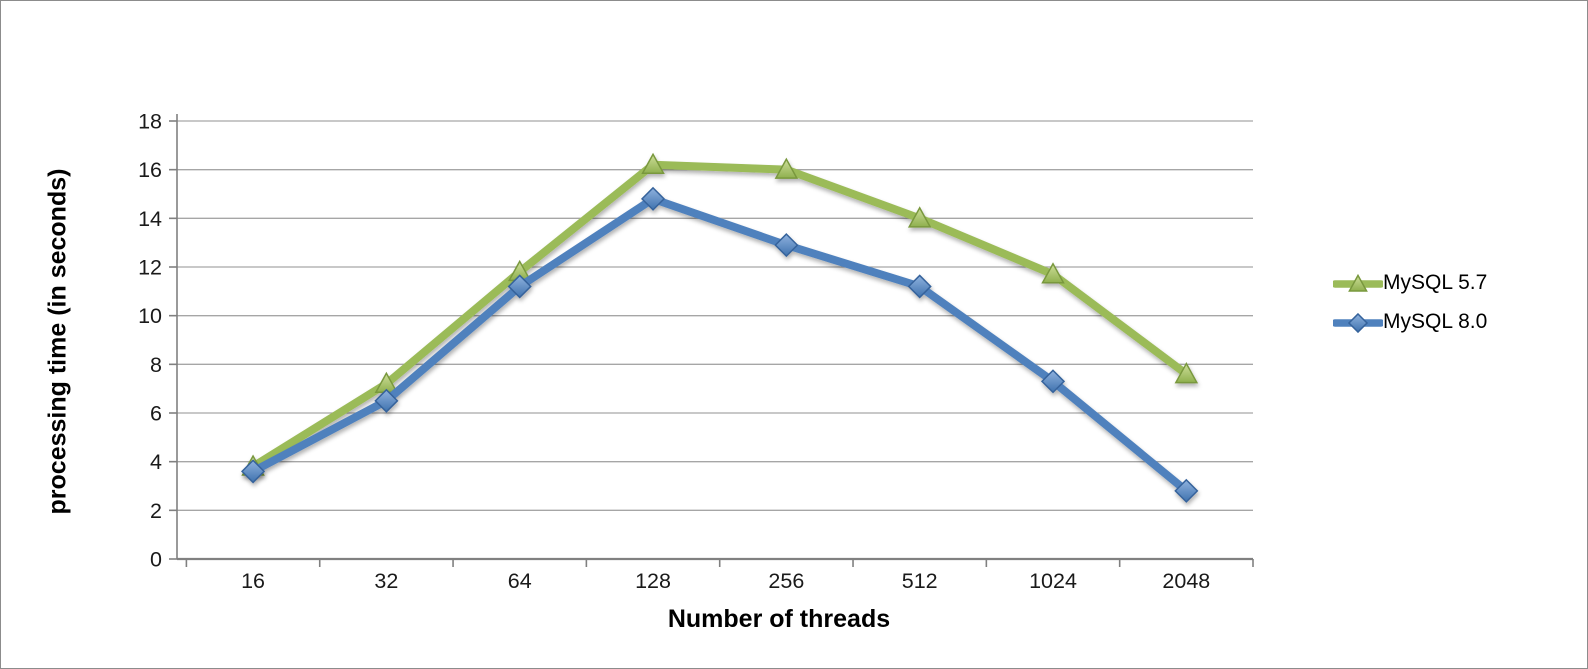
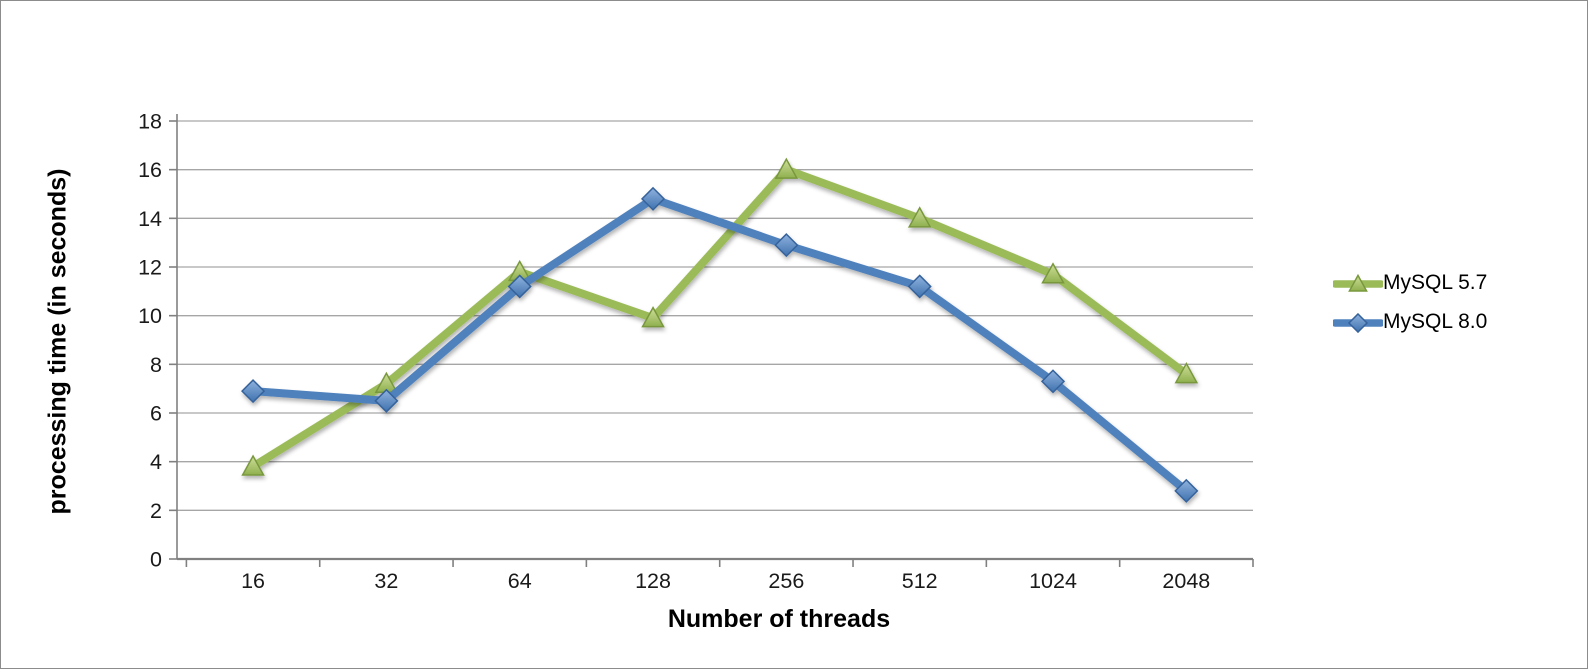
MySQL 8.0/16: 3.6 -> 6.9
MySQL 5.7/128: 16.2 -> 9.9
